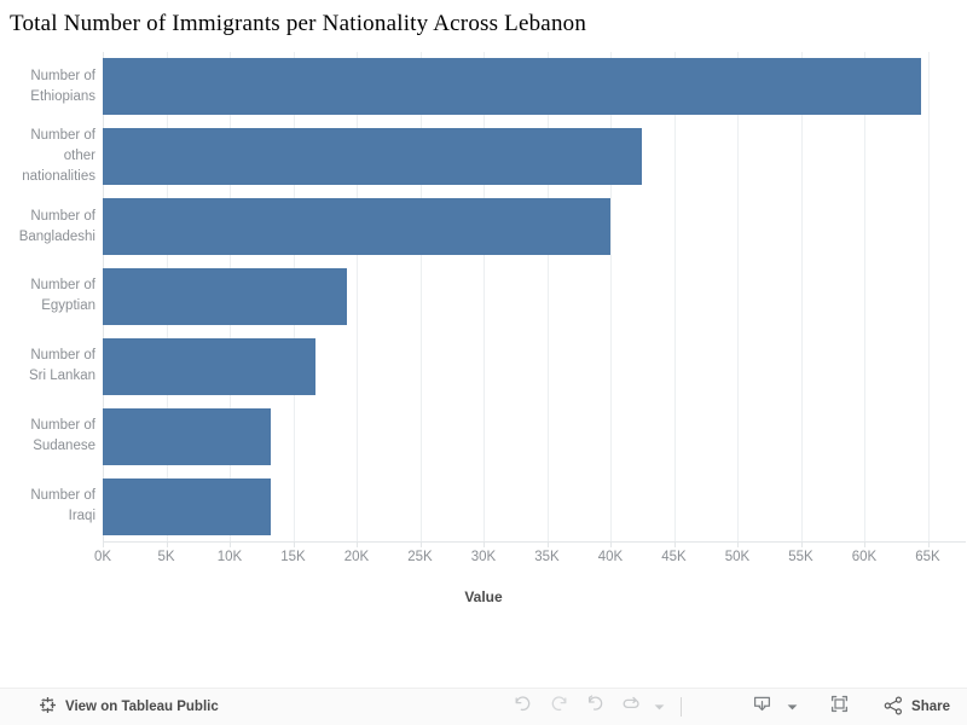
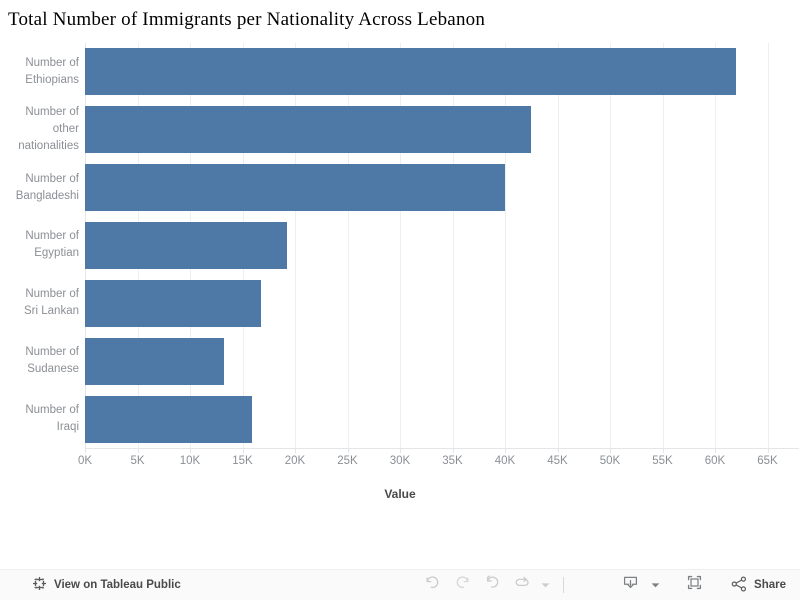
Number of Ethiopians: 64.5K -> 62.0K
Number of Iraqi: 13.2K -> 15.9K
